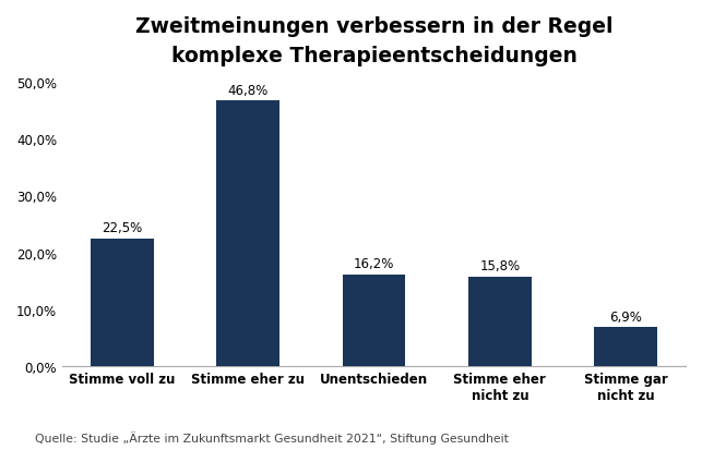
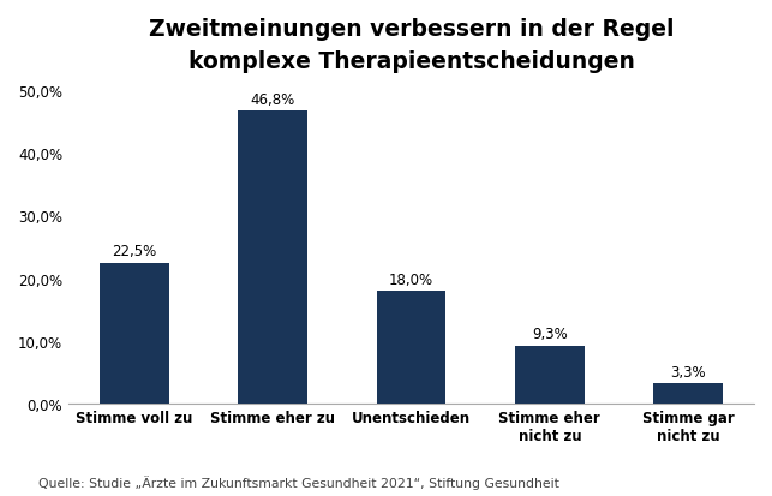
Unentschieden: 16,2% -> 18,0%
Stimme eher nicht zu: 15,8% -> 9,3%
Stimme gar nicht zu: 6,9% -> 3,3%
